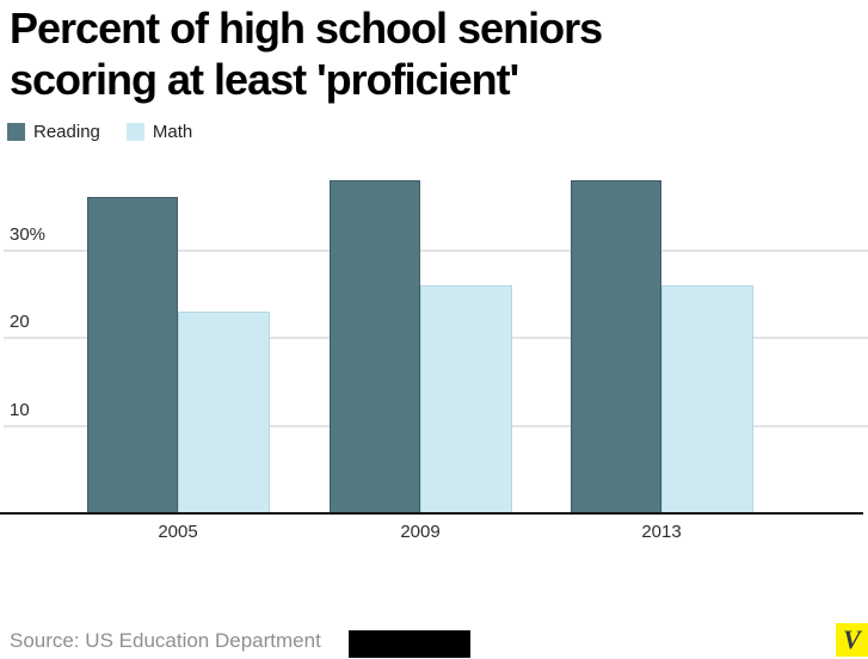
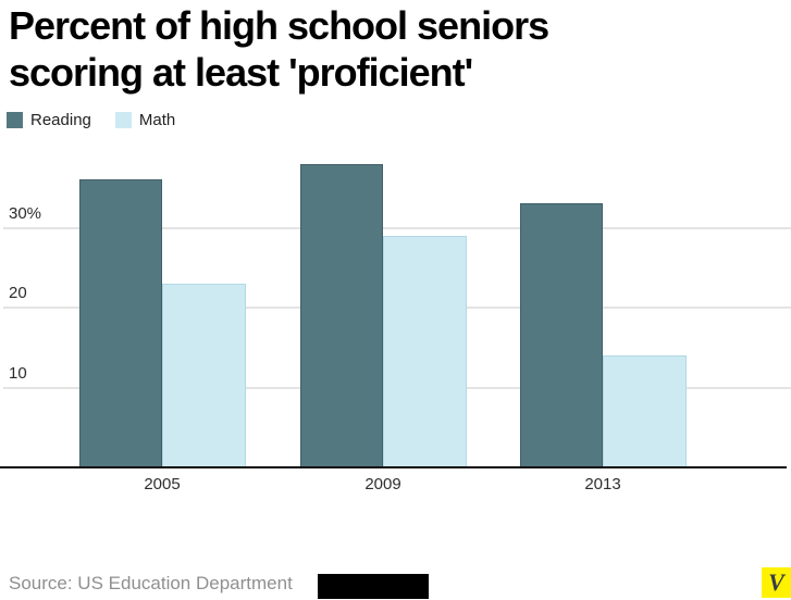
Math/2009: 26% -> 29%
Reading/2013: 38% -> 33%
Math/2013: 26% -> 14%
